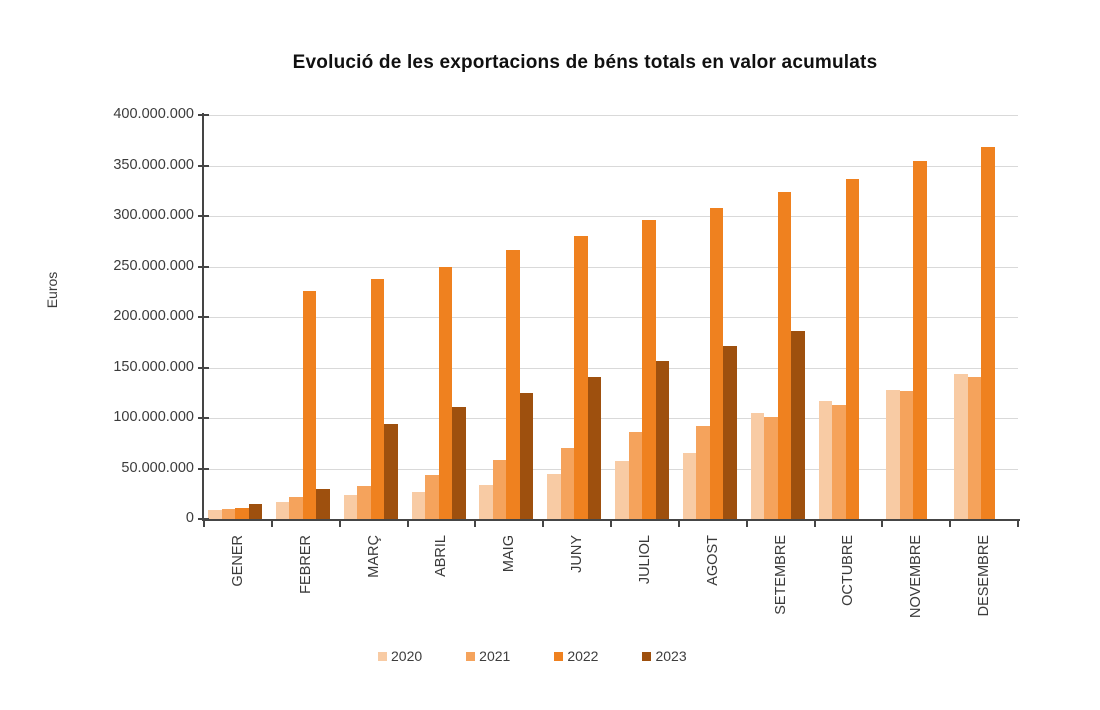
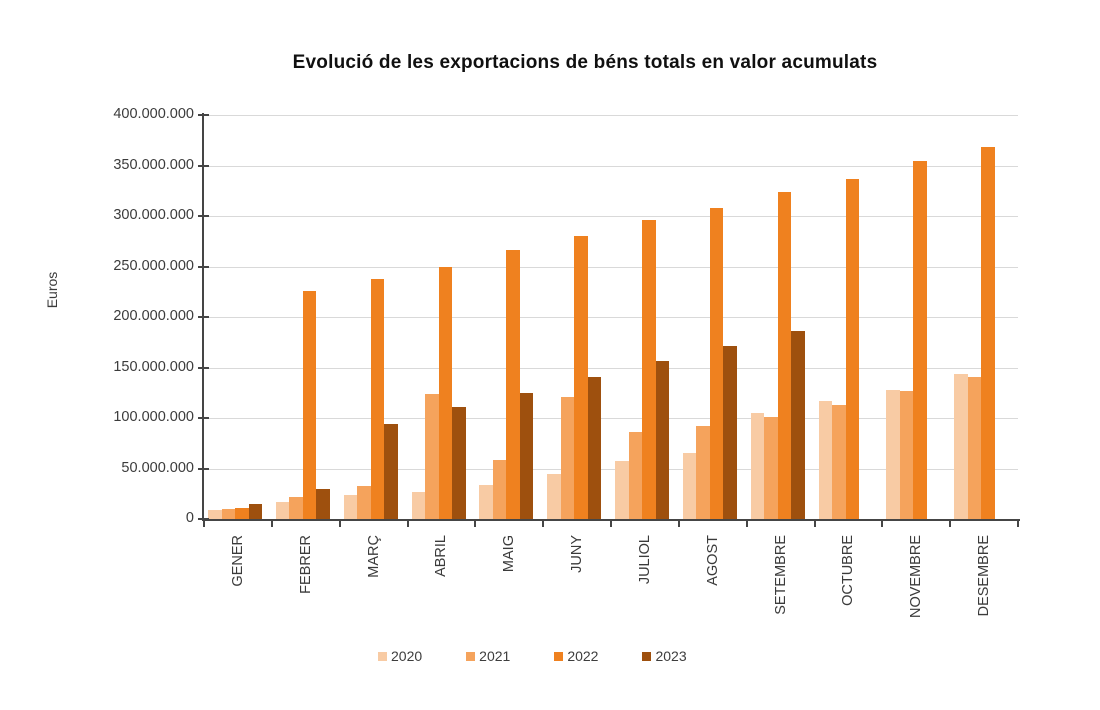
2021/ABRIL: 44000000 -> 124000000
2021/JUNY: 70000000 -> 121000000
